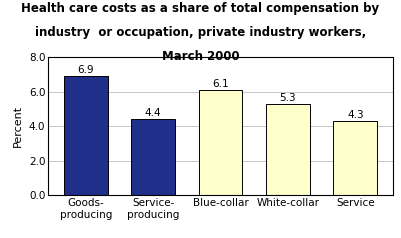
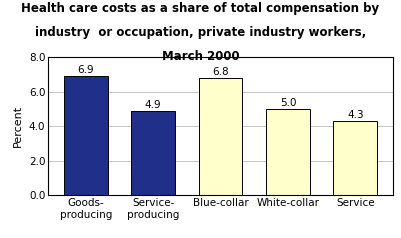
Service- producing: 4.4 -> 4.9
Blue-collar: 6.1 -> 6.8
White-collar: 5.3 -> 5.0
